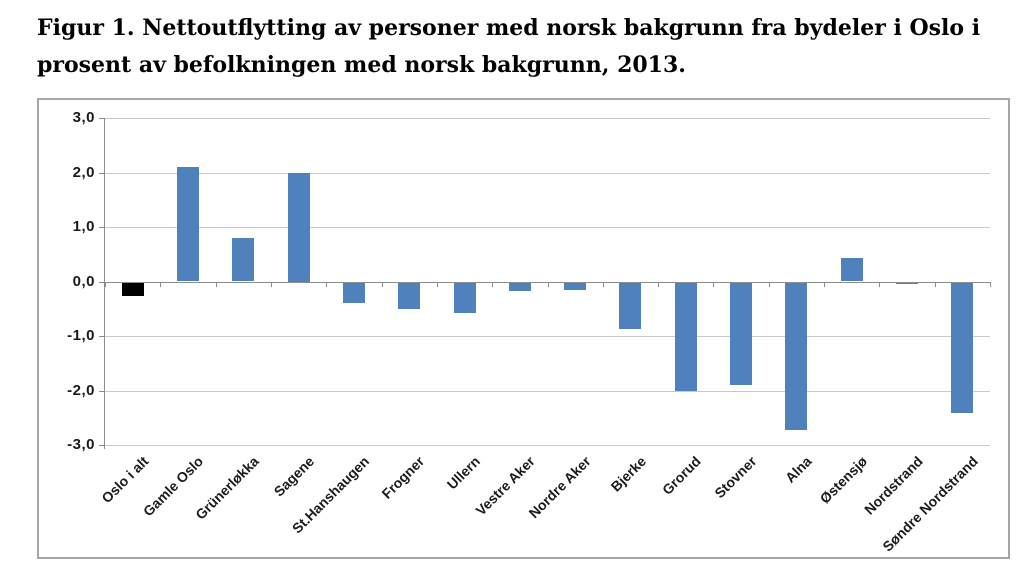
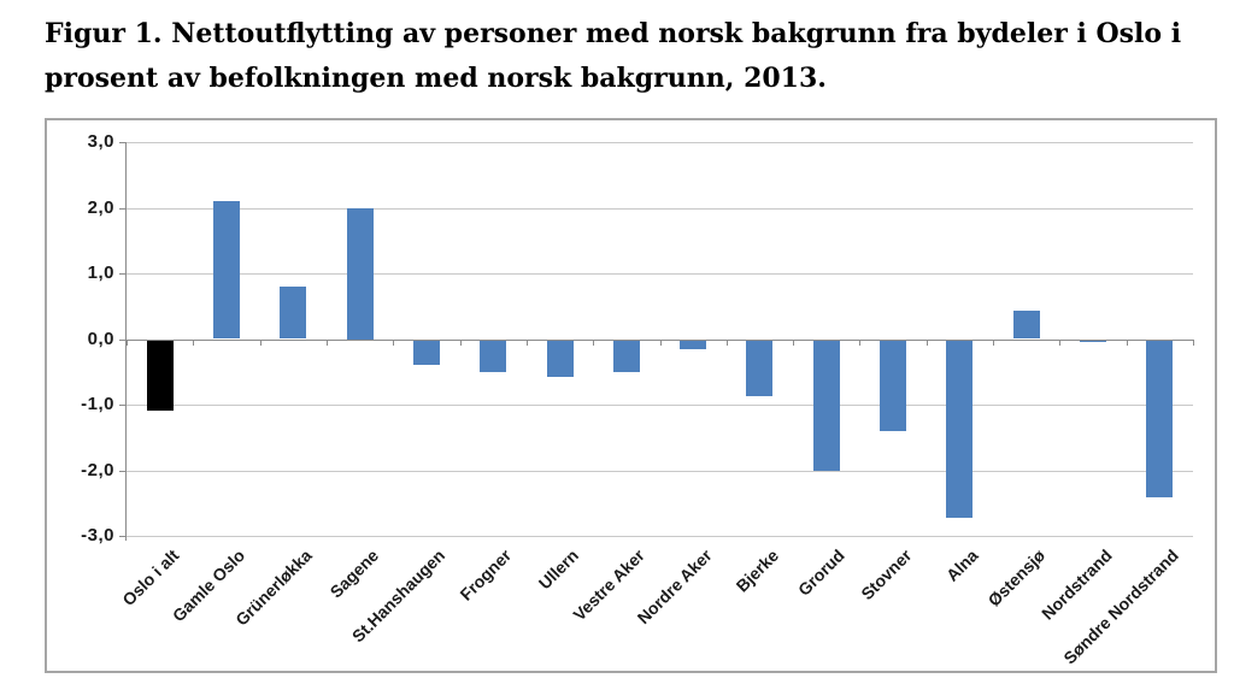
Oslo i alt: -0,3 -> -1,1
Vestre Aker: -0,2 -> -0,5
Stovner: -1,9 -> -1,4
